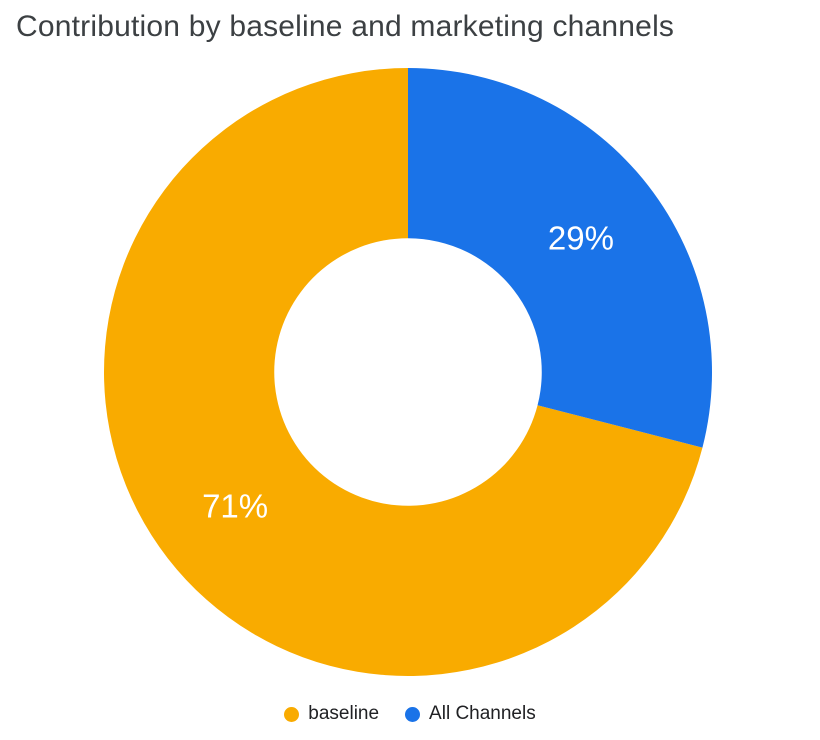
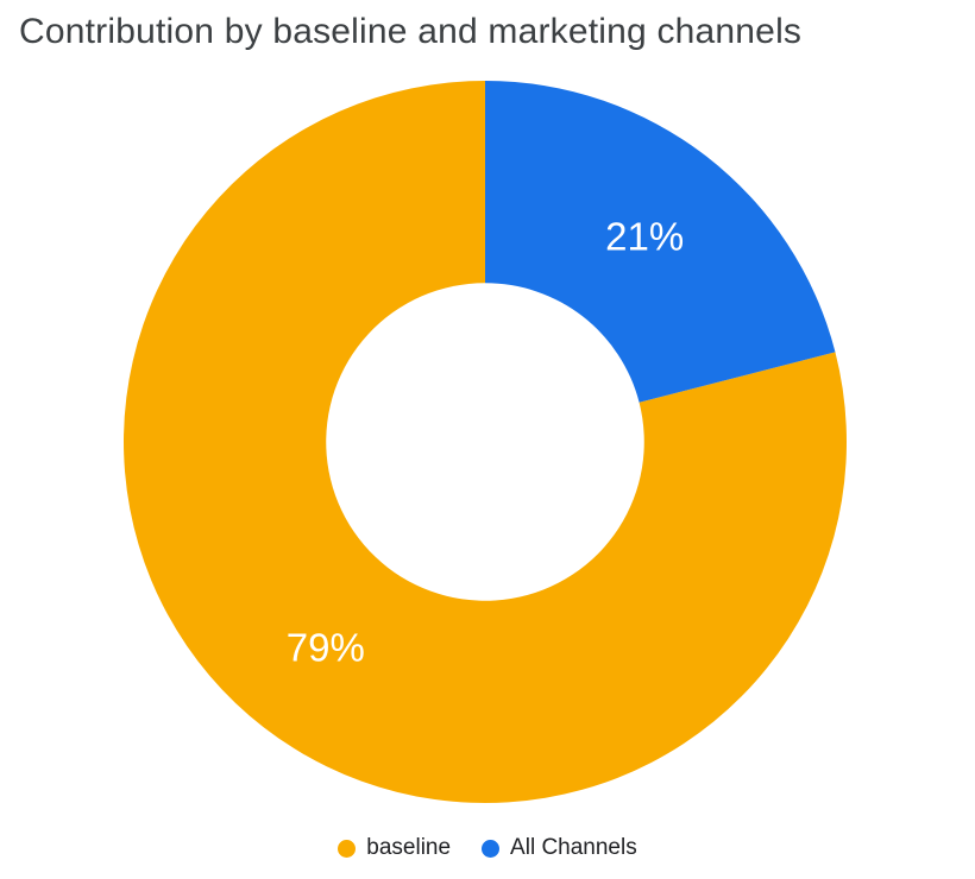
baseline: 71% -> 79%
All Channels: 29% -> 21%
